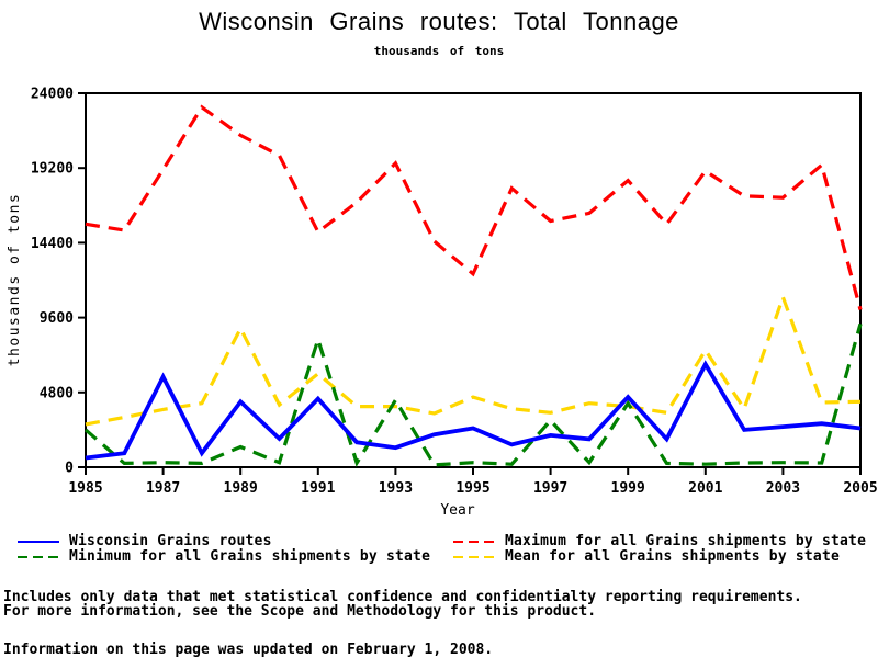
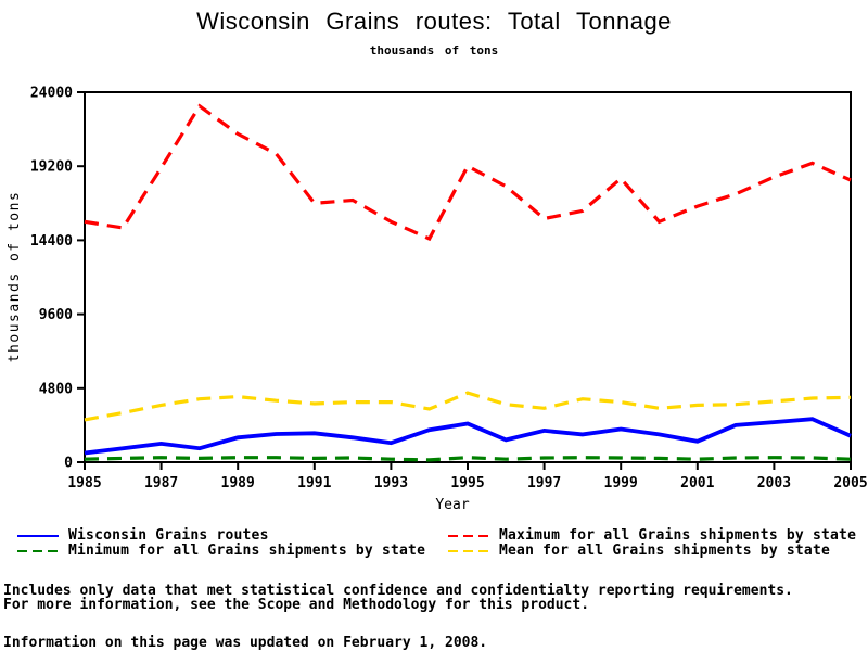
Minimum for all Grains shipments by state/1985: 2400 -> 200
Wisconsin Grains routes/1987: 5800 -> 1200
Wisconsin Grains routes/1989: 4200 -> 1600
Minimum for all Grains shipments by state/1989: 1300 -> 300
Mean for all Grains shipments by state/1989: 8900 -> 4200
Wisconsin Grains routes/1991: 4400 -> 1900
Minimum for all Grains shipments by state/1991: 8200 -> 200
Maximum for all Grains shipments by state/1991: 15100 -> 16800
Mean for all Grains shipments by state/1991: 6000 -> 3800
Minimum for all Grains shipments by state/1993: 4300 -> 200
Maximum for all Grains shipments by state/1993: 19500 -> 15600
Maximum for all Grains shipments by state/1995: 12400 -> 19200
Minimum for all Grains shipments by state/1997: 3000 -> 300
Wisconsin Grains routes/1999: 4500 -> 2200
Minimum for all Grains shipments by state/1999: 4100 -> 300
Wisconsin Grains routes/2001: 6600 -> 1400
Maximum for all Grains shipments by state/2001: 19000 -> 16600
Mean for all Grains shipments by state/2001: 7500 -> 3700
Maximum for all Grains shipments by state/2003: 17300 -> 18500
Mean for all Grains shipments by state/2003: 10900 -> 4000
Wisconsin Grains routes/2005: 2500 -> 1700
Minimum for all Grains shipments by state/2005: 9200 -> 200
Maximum for all Grains shipments by state/2005: 10100 -> 18300
